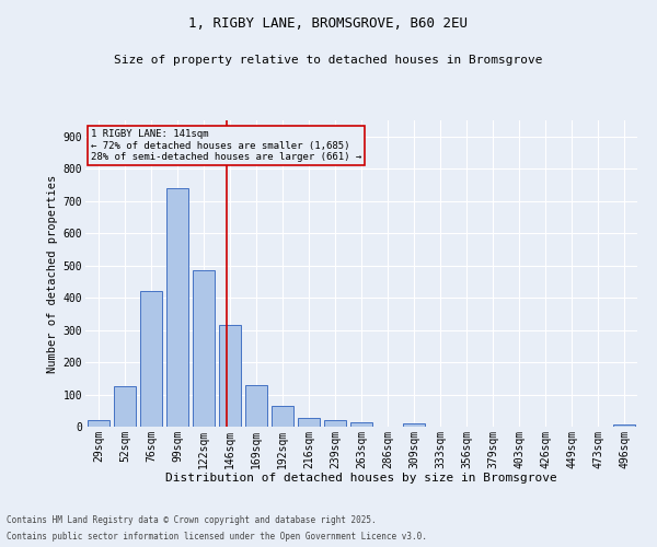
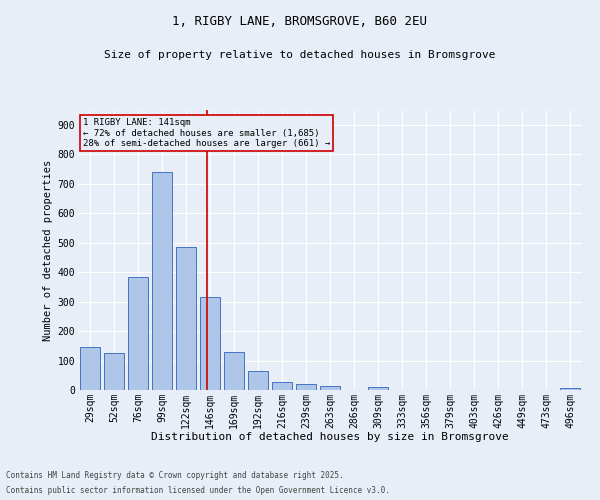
29sqm: 20 -> 145
76sqm: 420 -> 385
